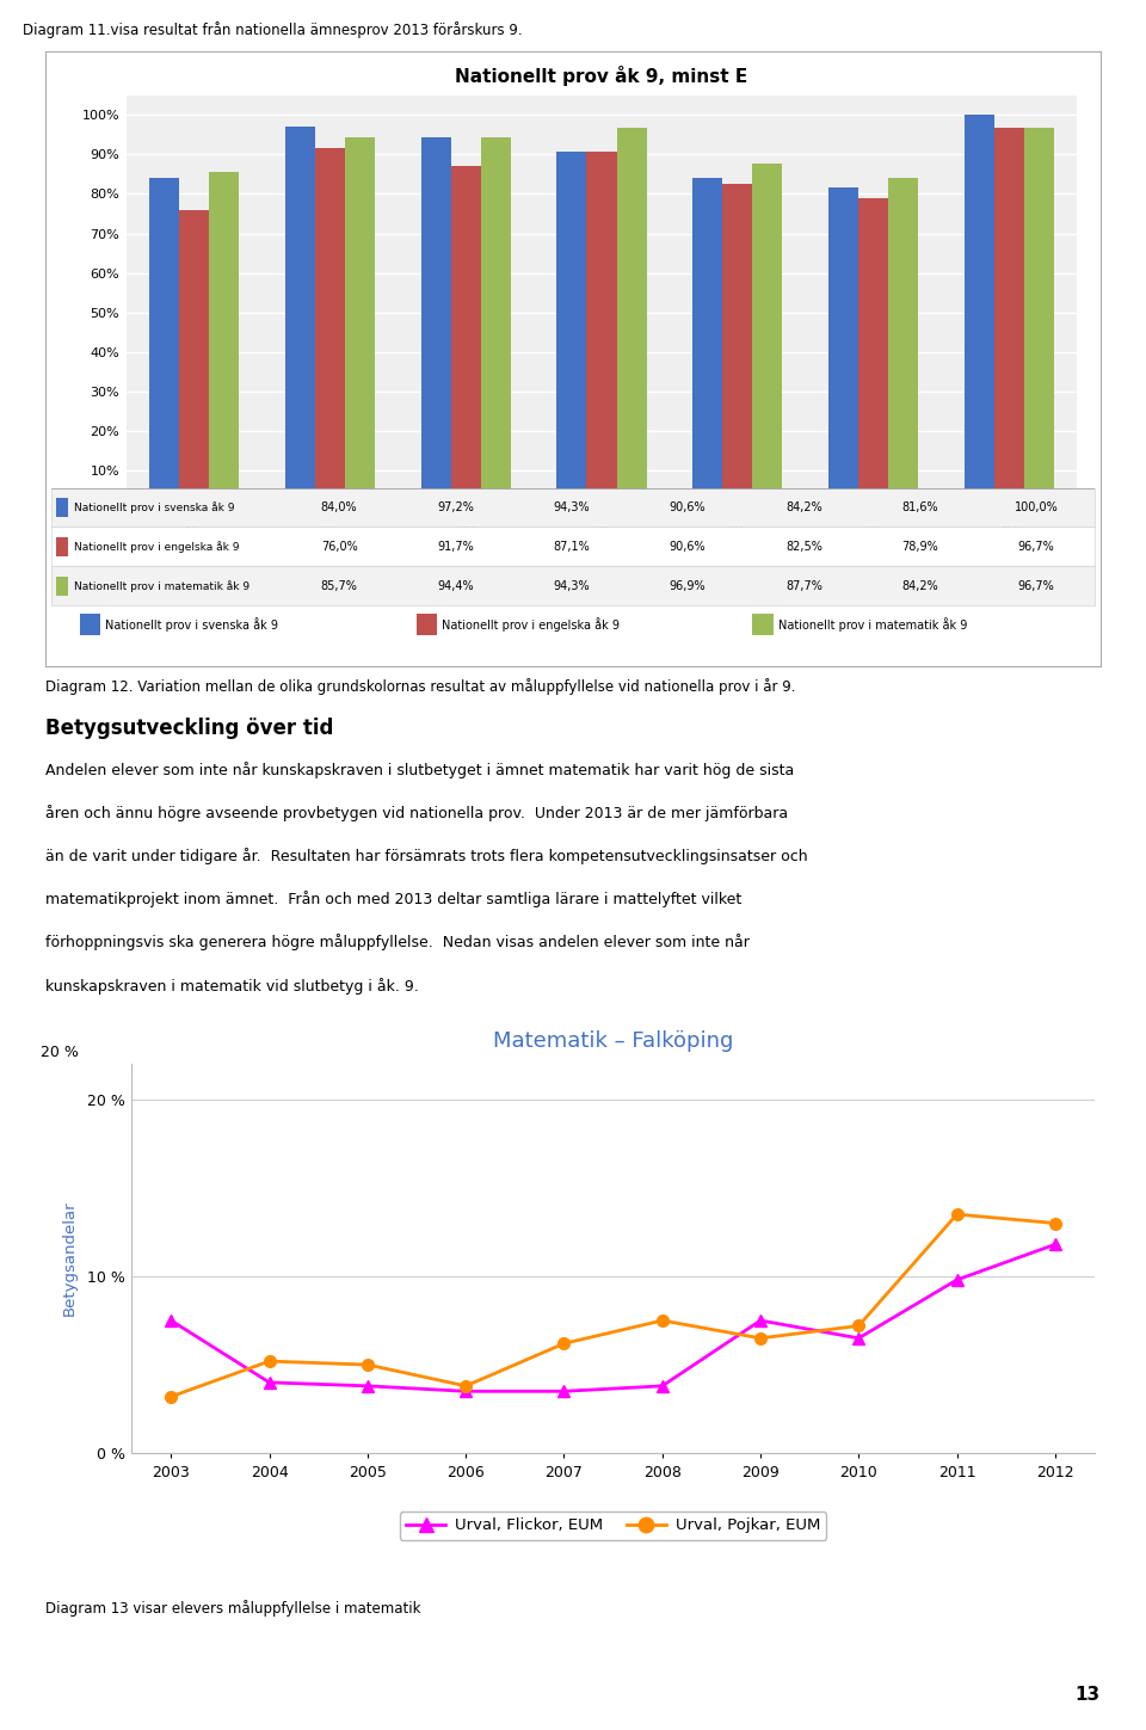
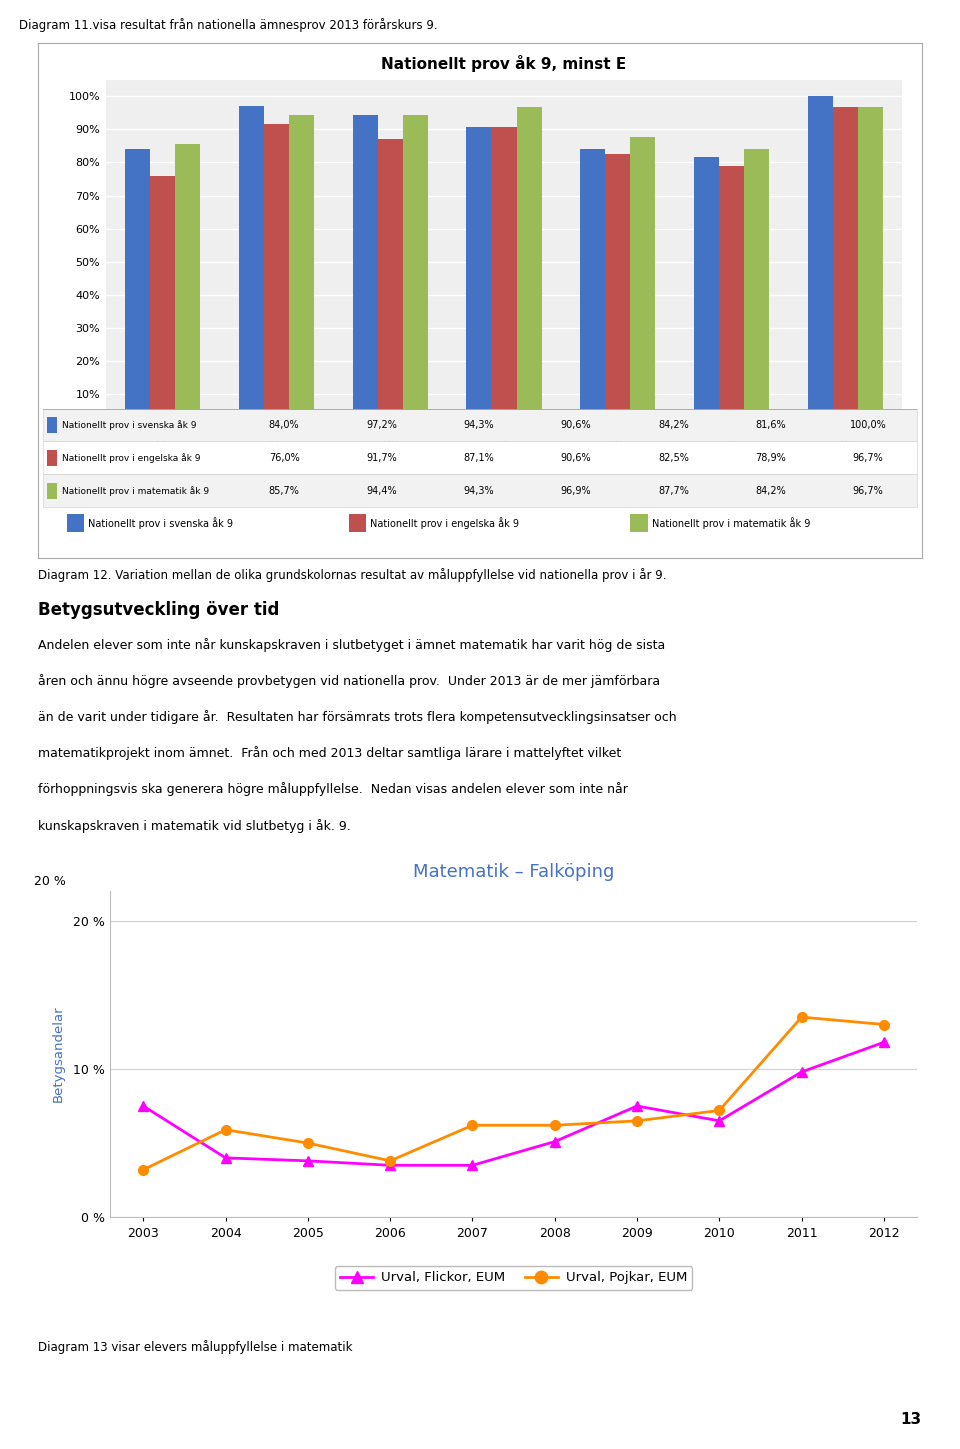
Matematik – Falköping/Urval, Pojkar, EUM/2004: 5.2 % -> 5.9 %
Matematik – Falköping/Urval, Flickor, EUM/2008: 3.8 % -> 5.1 %
Matematik – Falköping/Urval, Pojkar, EUM/2008: 7.5 % -> 6.2 %
